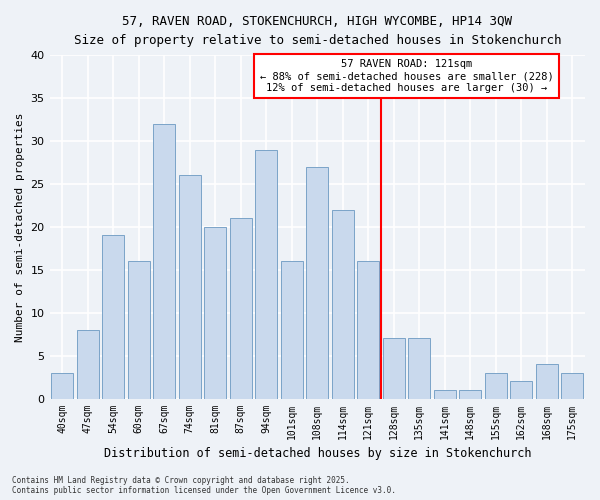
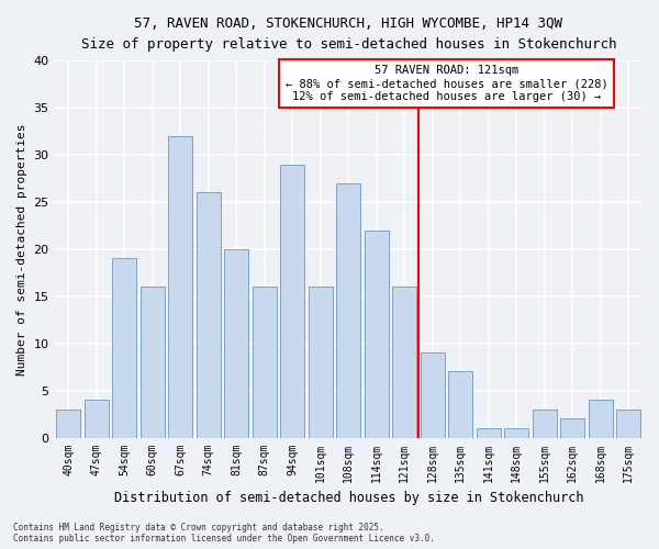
47sqm: 8 -> 4
87sqm: 21 -> 16
128sqm: 7 -> 9
